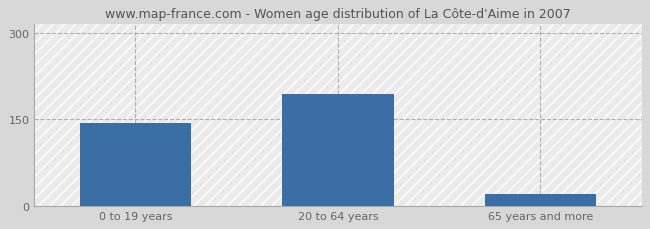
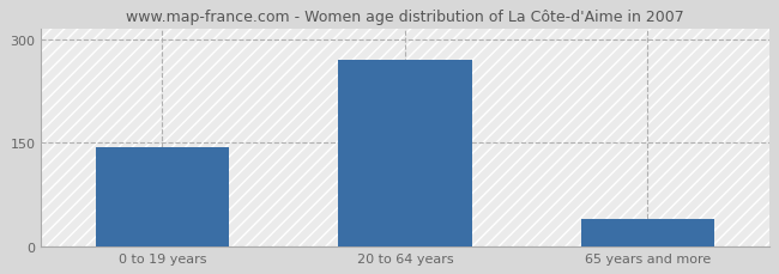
20 to 64 years: 194 -> 270
65 years and more: 20 -> 40
